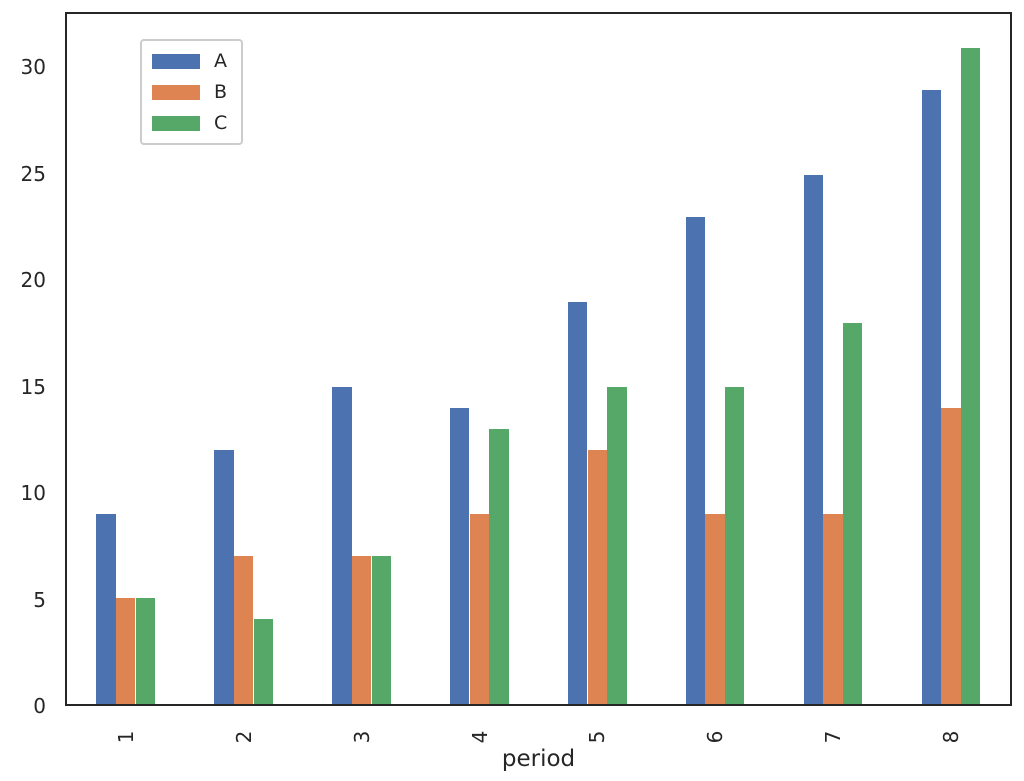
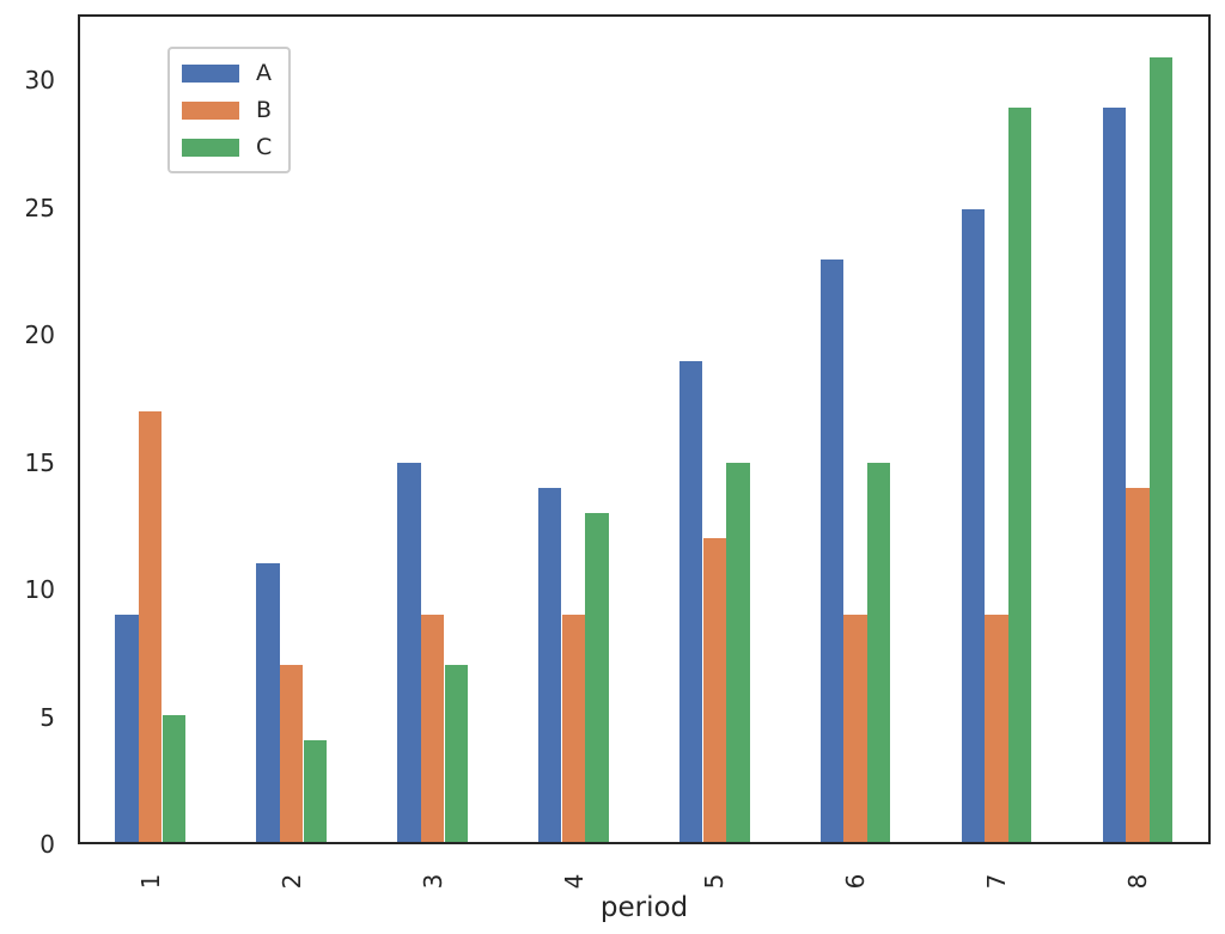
B/1: 5 -> 17
A/2: 12 -> 11
B/3: 7 -> 9
C/7: 18 -> 29
